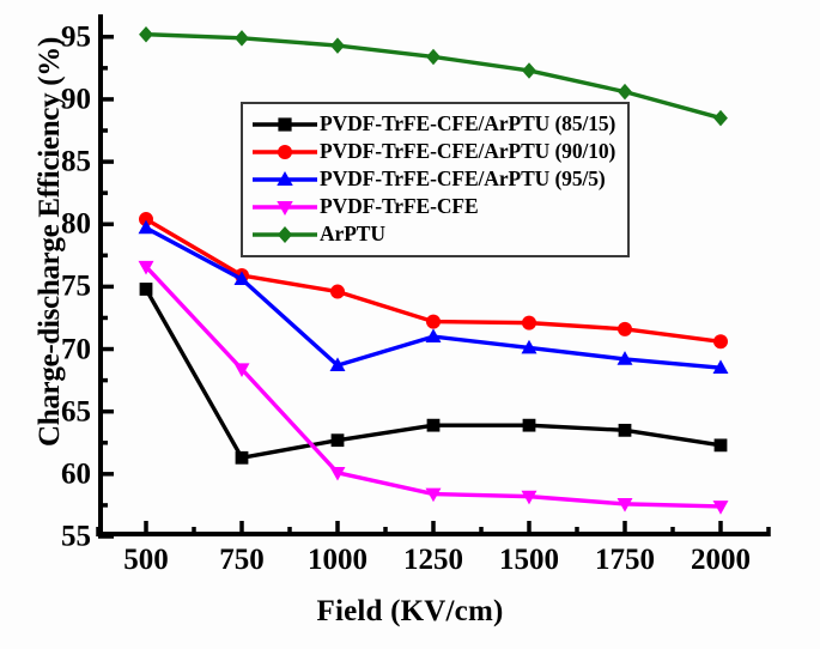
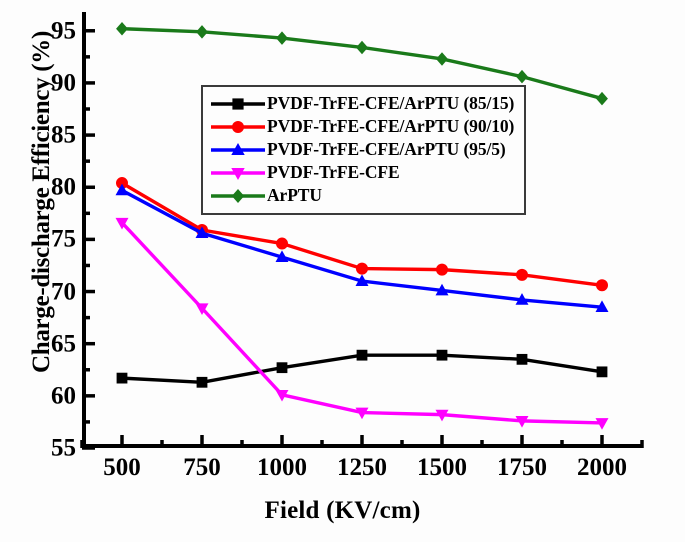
PVDF-TrFE-CFE/ArPTU (85/15)/500: 74.8 -> 61.7
PVDF-TrFE-CFE/ArPTU (95/5)/1000: 68.7 -> 73.3
